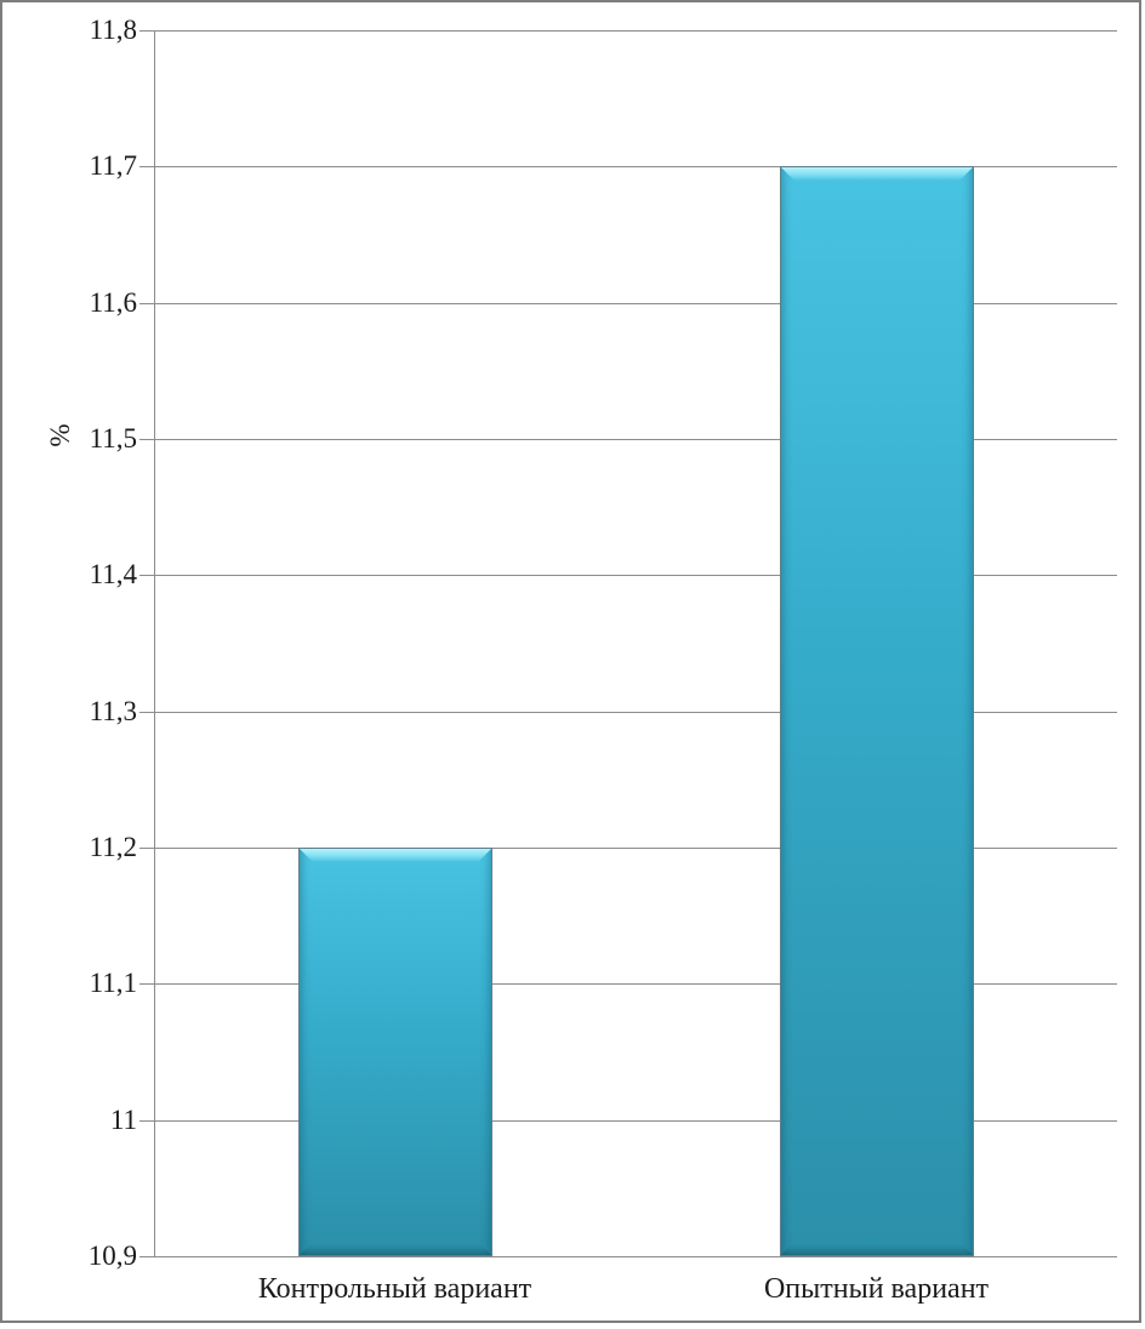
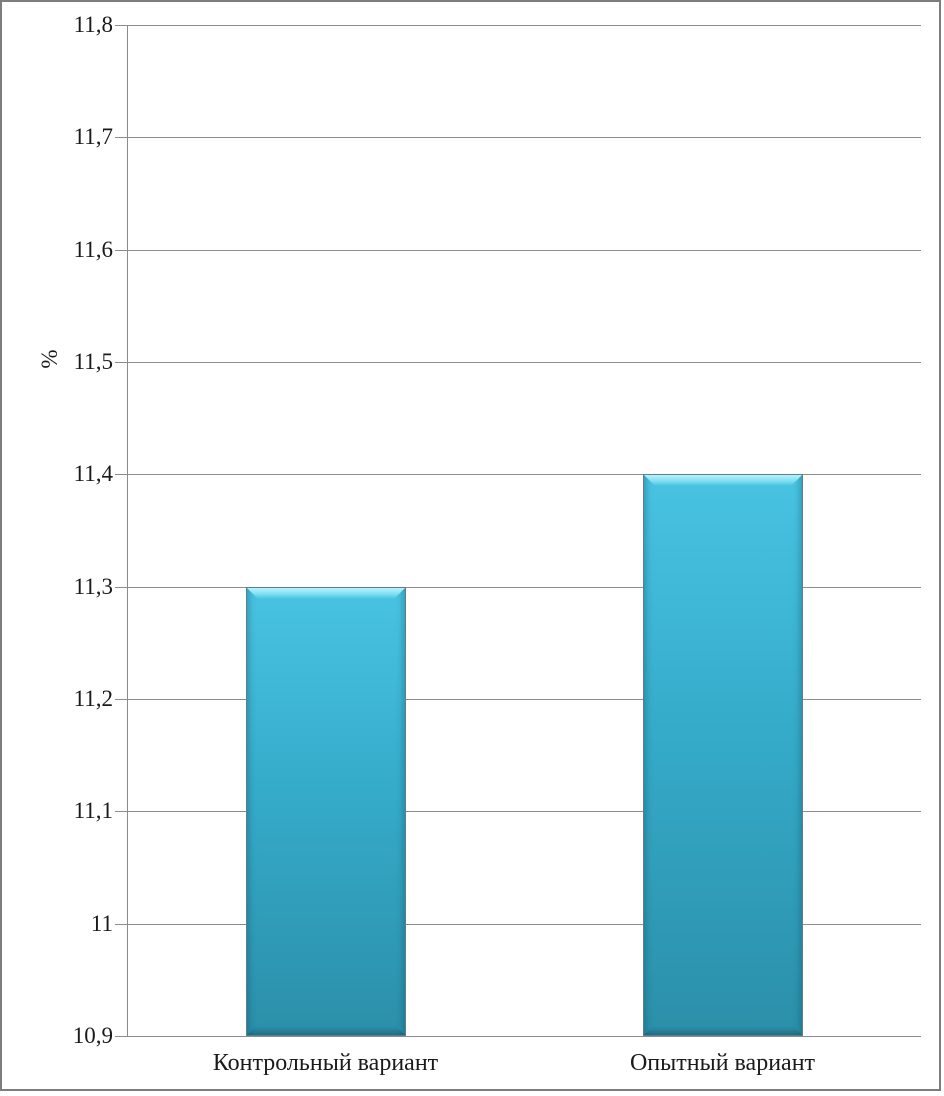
Контрольный вариант: 11,2 -> 11,3
Опытный вариант: 11,7 -> 11,4
